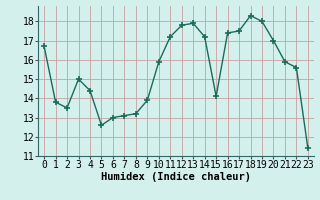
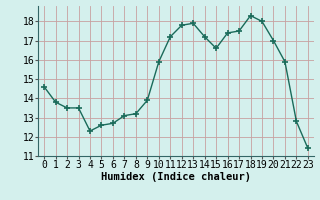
0: 16.7 -> 14.6
3: 15.0 -> 13.5
4: 14.4 -> 12.3
6: 13.0 -> 12.7
15: 14.1 -> 16.6
22: 15.6 -> 12.8
